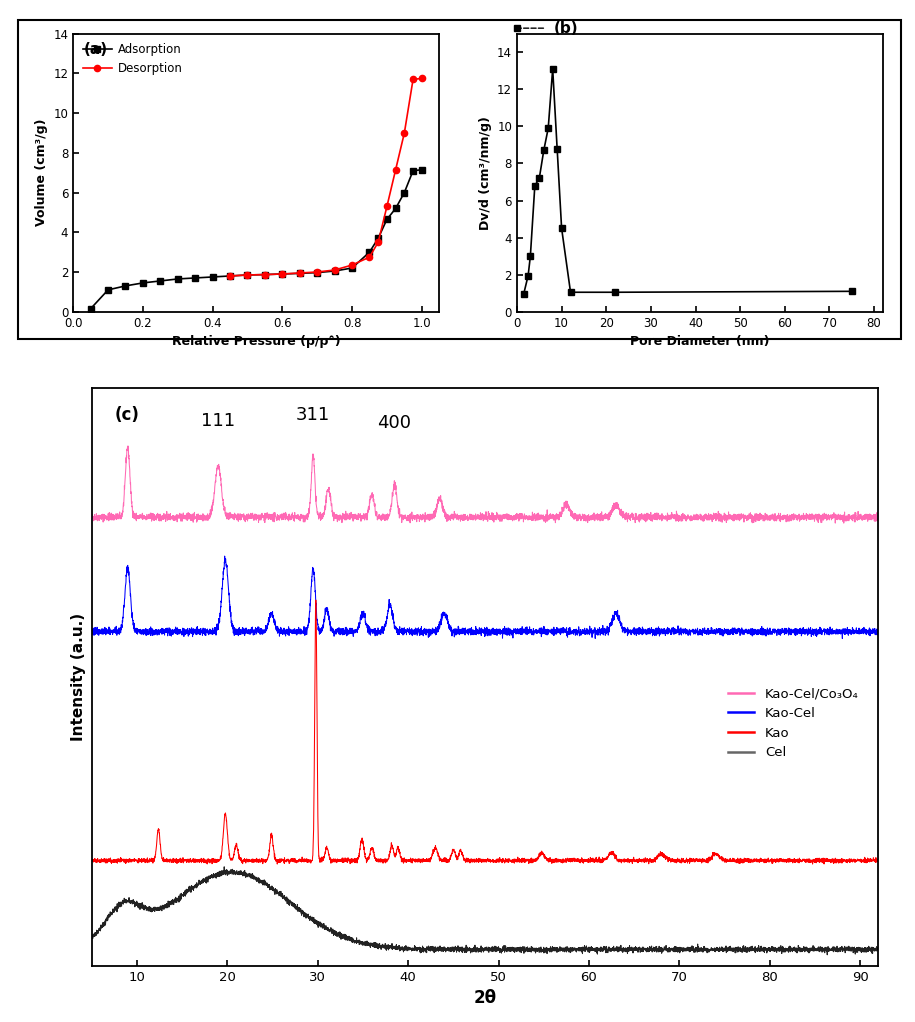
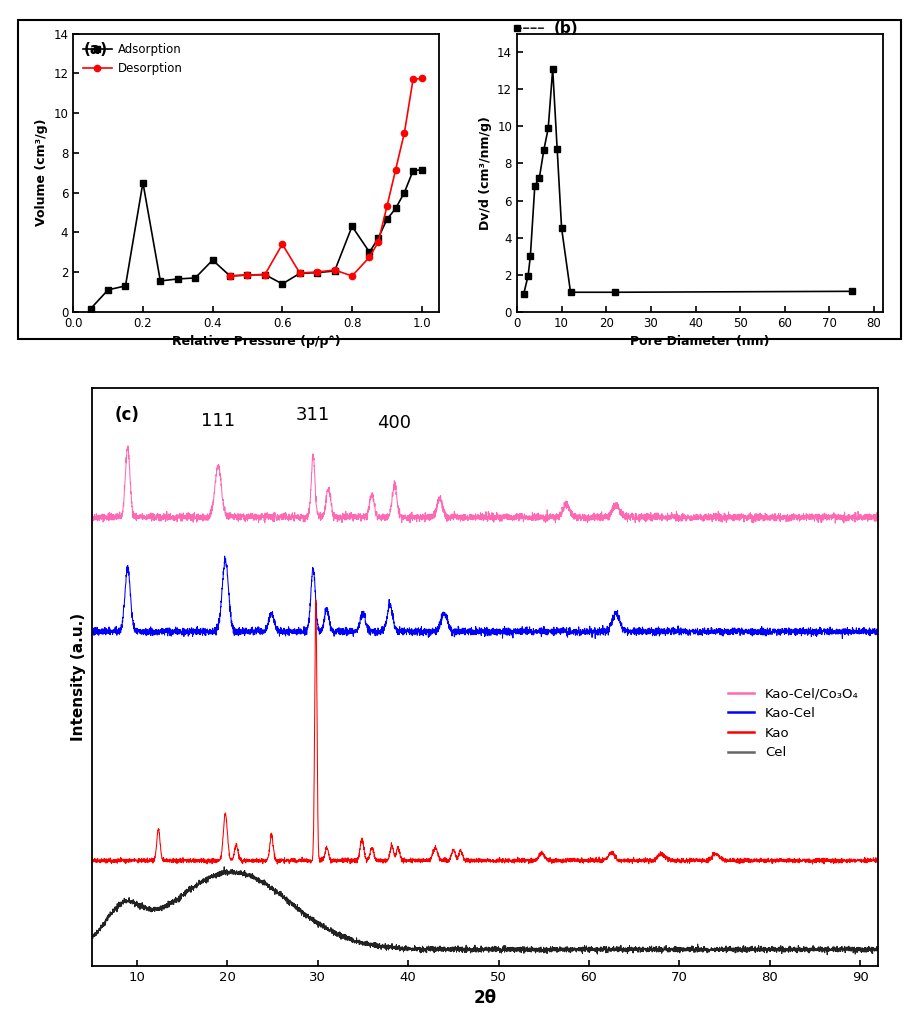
Adsorption/0.2: 1.4 -> 6.5
Adsorption/0.4: 1.8 -> 2.6
Adsorption/0.6: 1.9 -> 1.4
Desorption/0.6: 1.9 -> 3.4
Adsorption/0.8: 2.2 -> 4.3
Desorption/0.8: 2.4 -> 1.8
